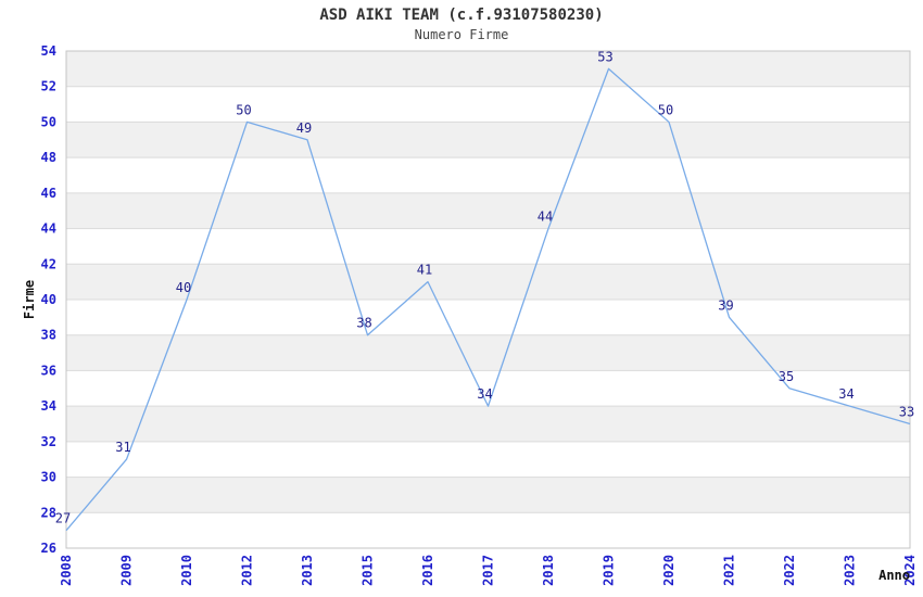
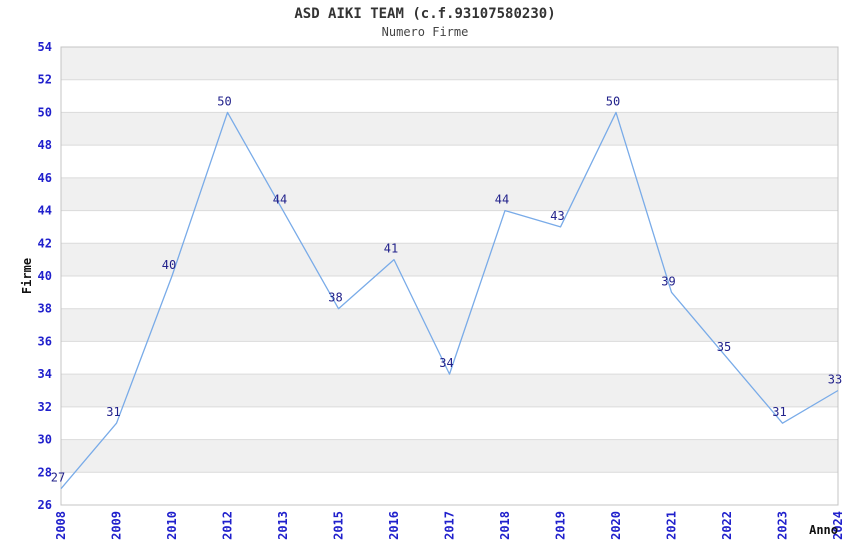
2013: 49 -> 44
2019: 53 -> 43
2023: 34 -> 31
